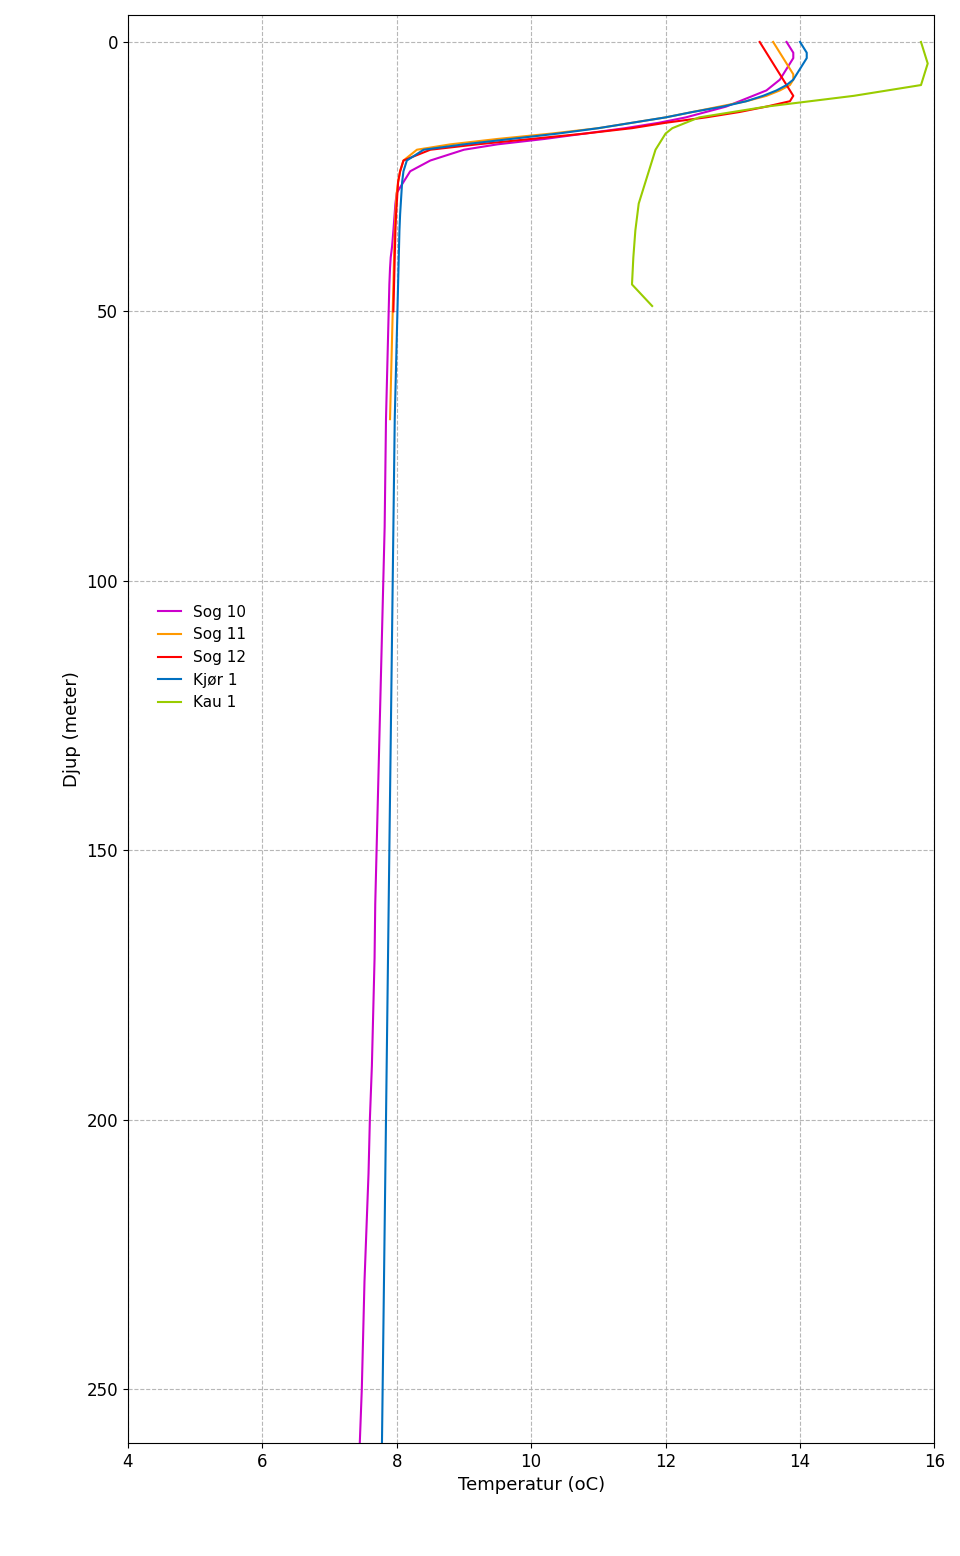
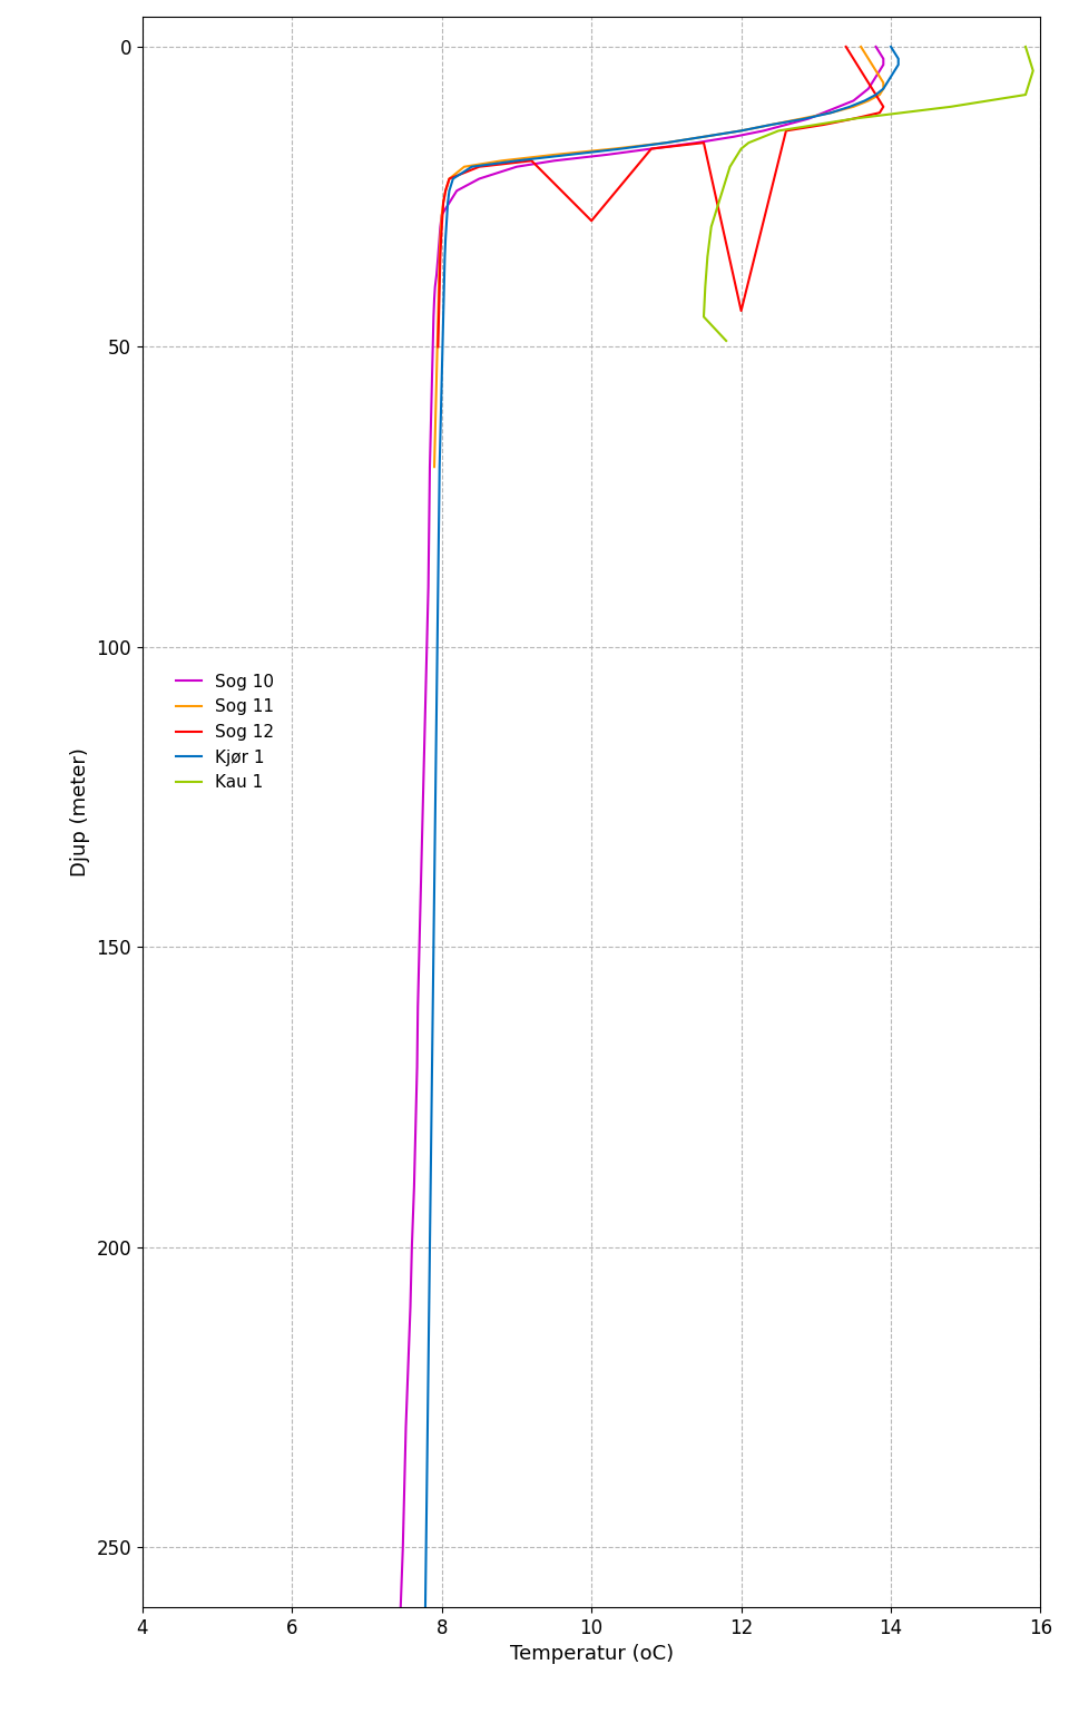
Sog 12/10: 18 -> 29
Sog 12/12: 15 -> 44
